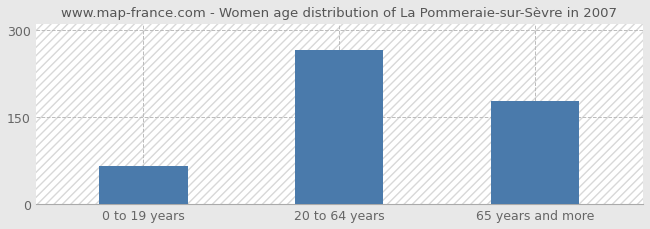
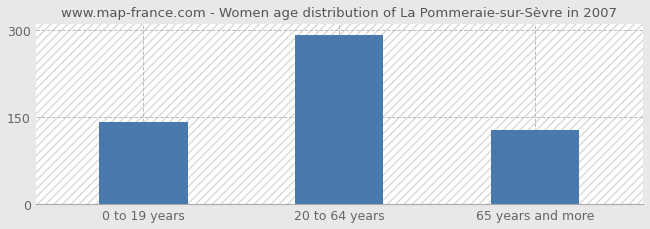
0 to 19 years: 66 -> 142
20 to 64 years: 266 -> 291
65 years and more: 178 -> 128
